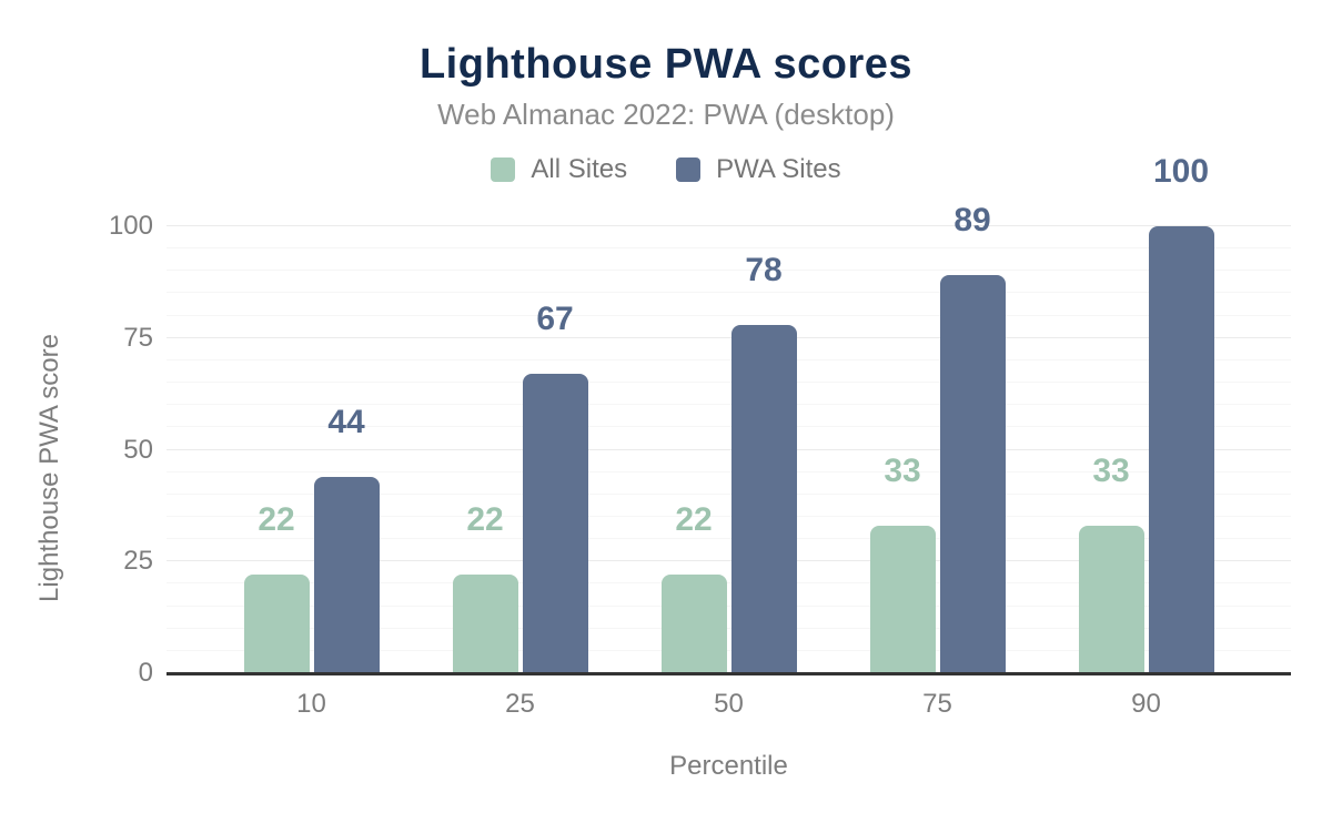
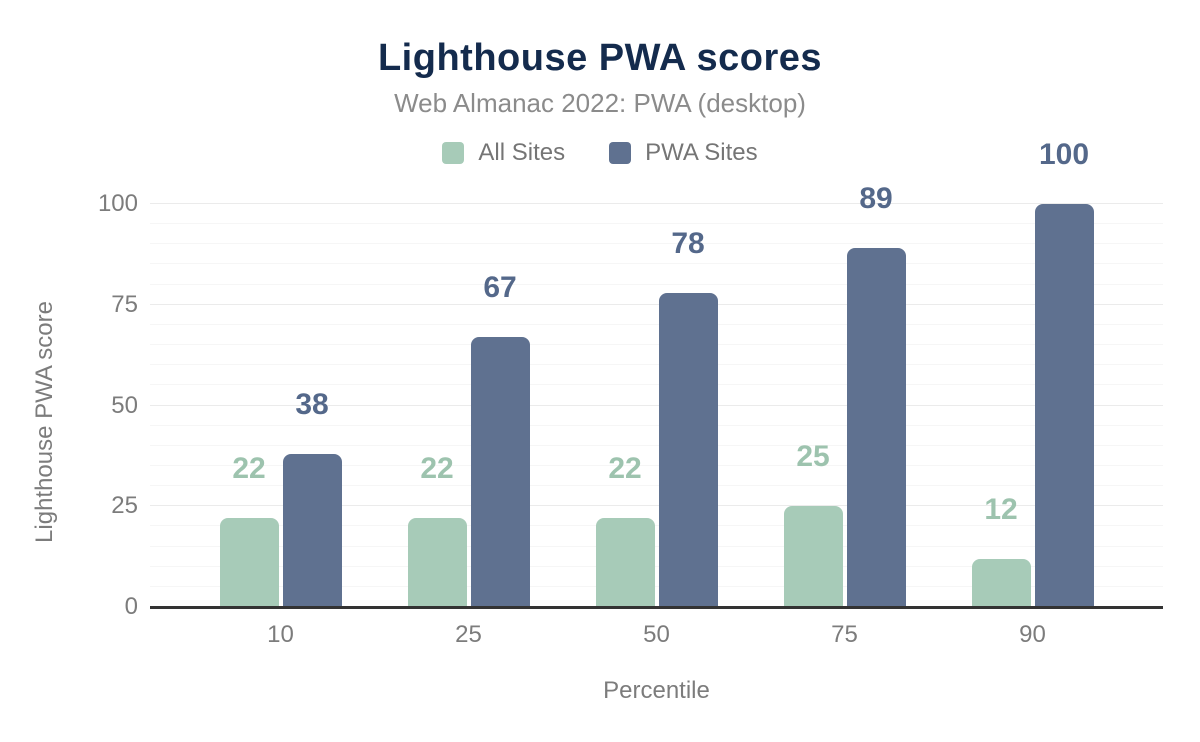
PWA Sites/10: 44 -> 38
All Sites/75: 33 -> 25
All Sites/90: 33 -> 12
